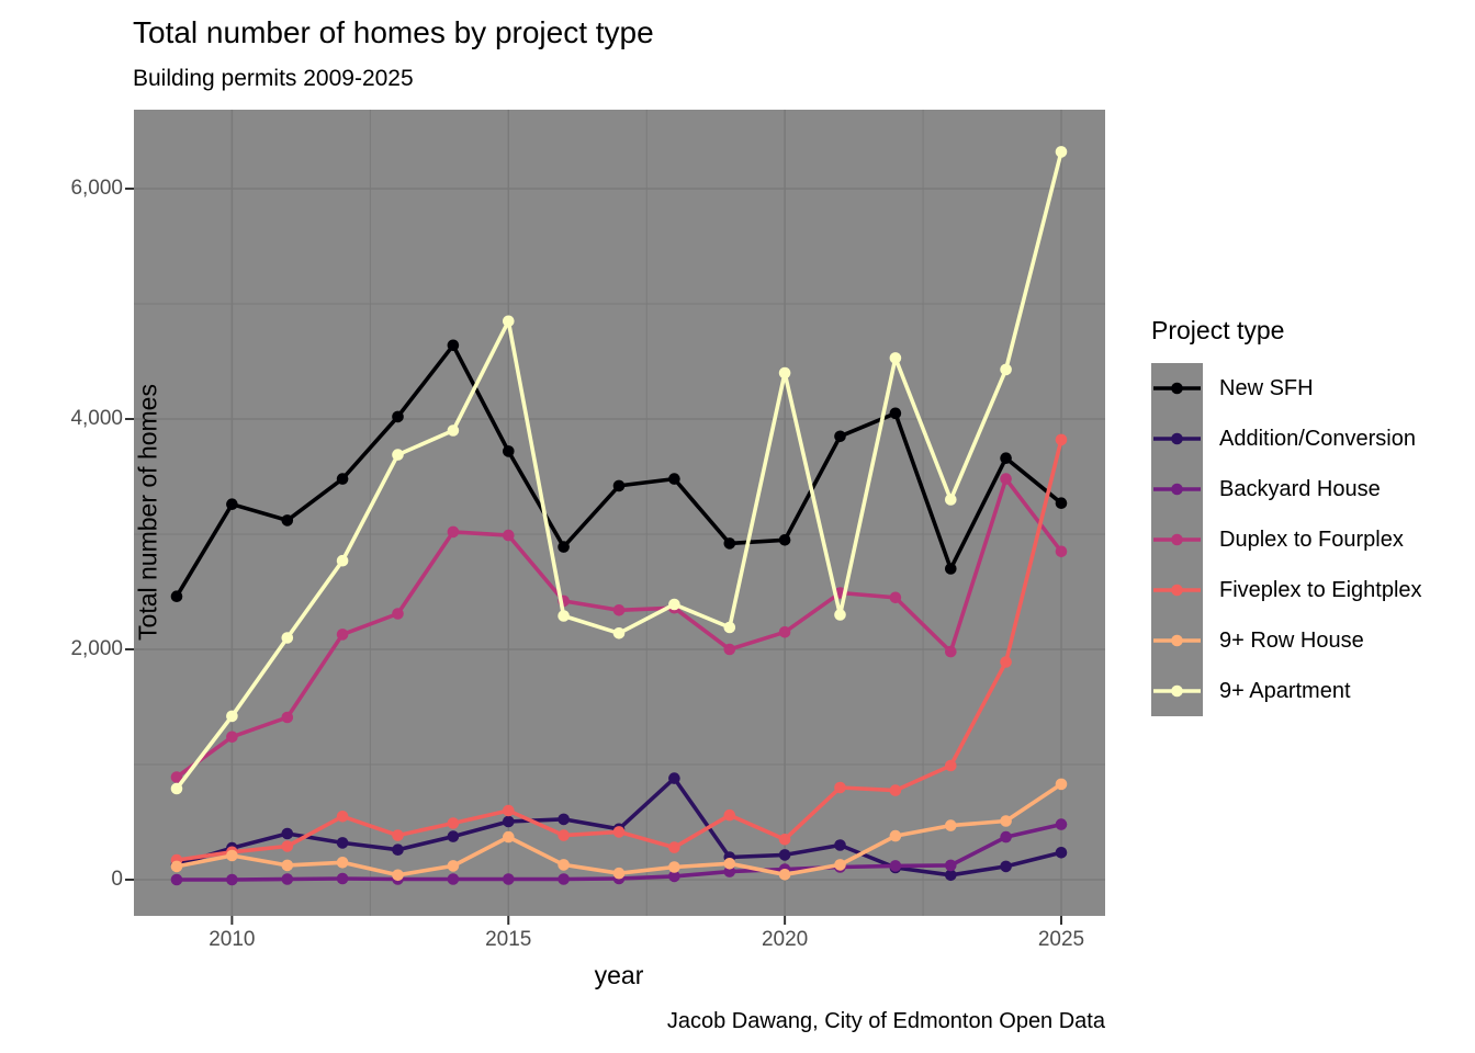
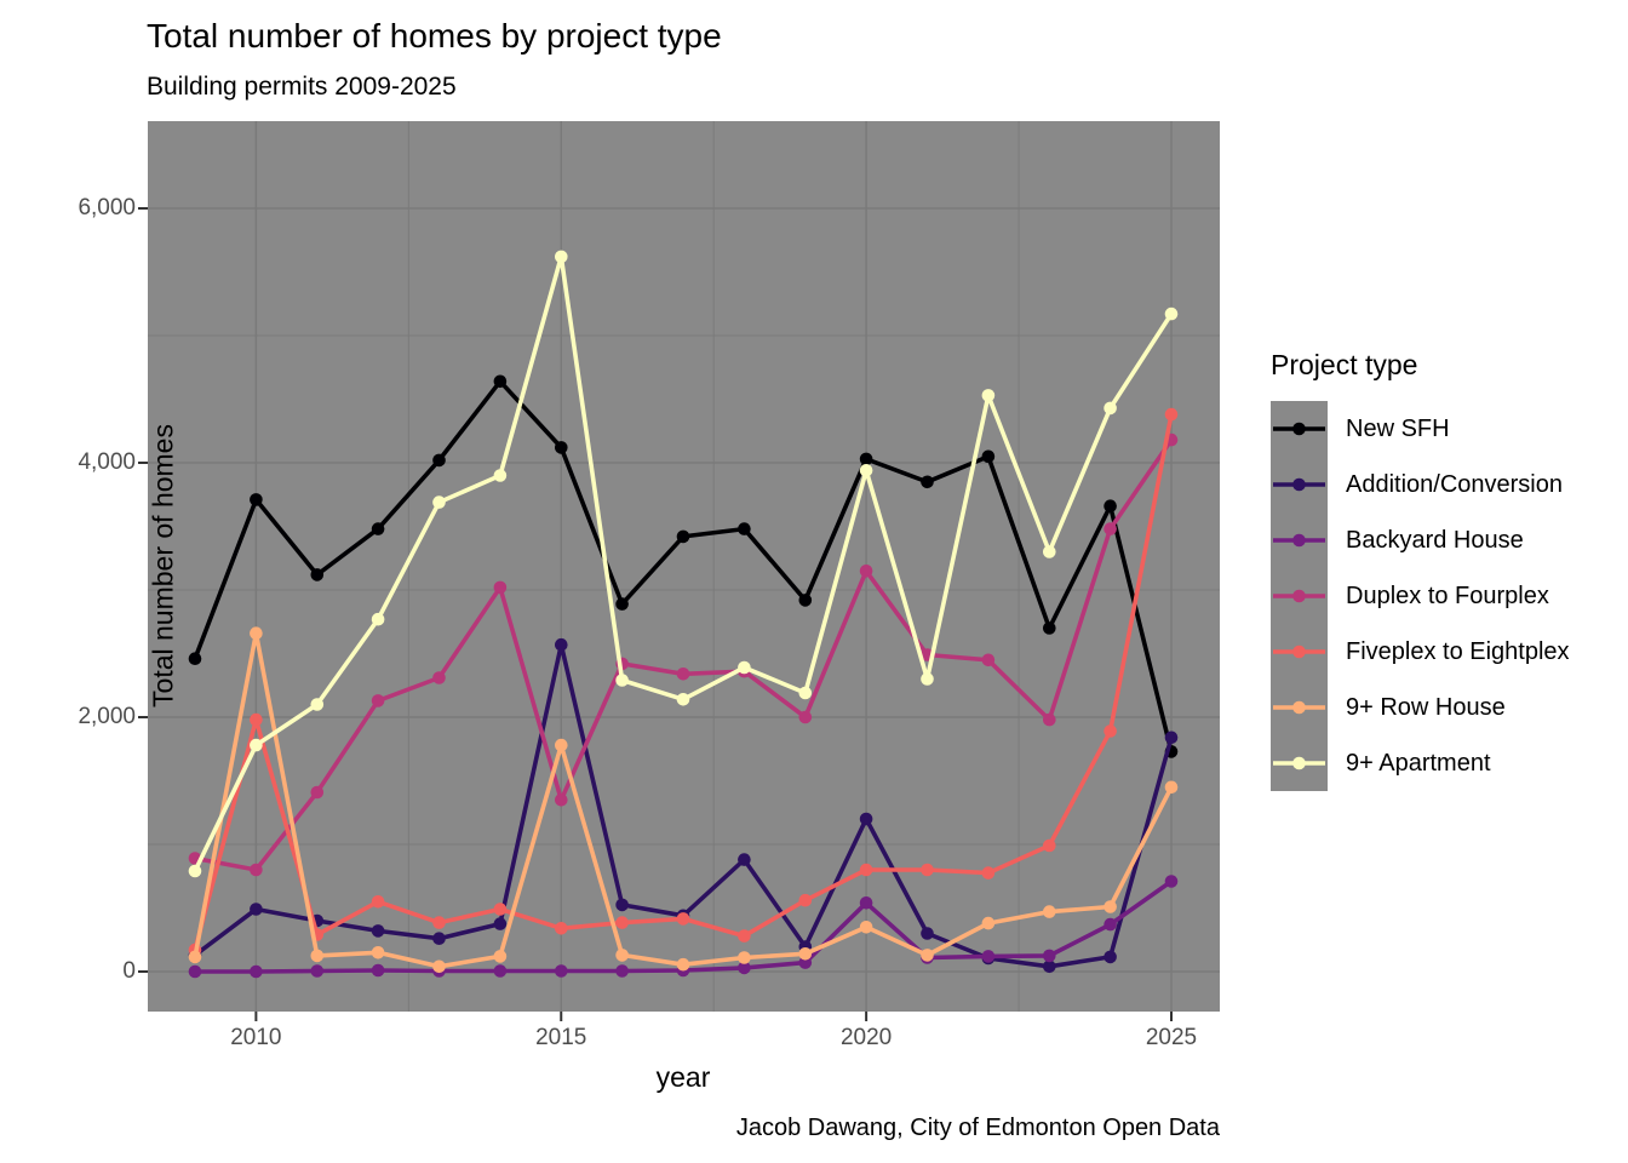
New SFH/2010: 3260 -> 3710
Addition/Conversion/2010: 280 -> 490
Duplex to Fourplex/2010: 1240 -> 800
Fiveplex to Eightplex/2010: 240 -> 1980
9+ Row House/2010: 210 -> 2660
9+ Apartment/2010: 1420 -> 1780
New SFH/2015: 3720 -> 4120
Addition/Conversion/2015: 500 -> 2570
Duplex to Fourplex/2015: 2990 -> 1350
Fiveplex to Eightplex/2015: 600 -> 340
9+ Row House/2015: 370 -> 1780
9+ Apartment/2015: 4850 -> 5620
New SFH/2020: 2950 -> 4030
Addition/Conversion/2020: 220 -> 1200
Backyard House/2020: 90 -> 540
Duplex to Fourplex/2020: 2150 -> 3150
Fiveplex to Eightplex/2020: 350 -> 800
9+ Row House/2020: 40 -> 350
9+ Apartment/2020: 4400 -> 3940
New SFH/2025: 3270 -> 1730
Addition/Conversion/2025: 240 -> 1840
Backyard House/2025: 480 -> 710
Duplex to Fourplex/2025: 2850 -> 4180
Fiveplex to Eightplex/2025: 3820 -> 4380
9+ Row House/2025: 830 -> 1450
9+ Apartment/2025: 6320 -> 5170
